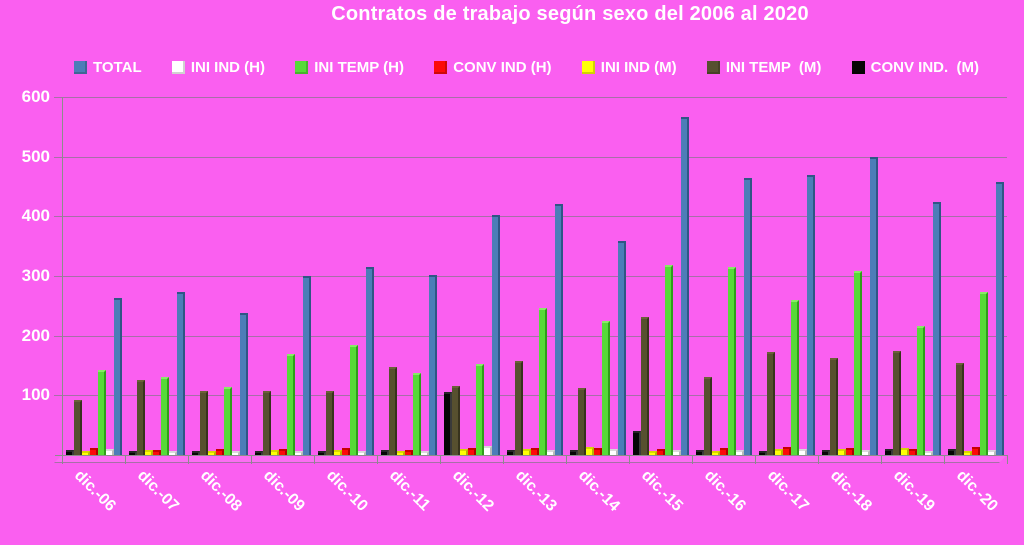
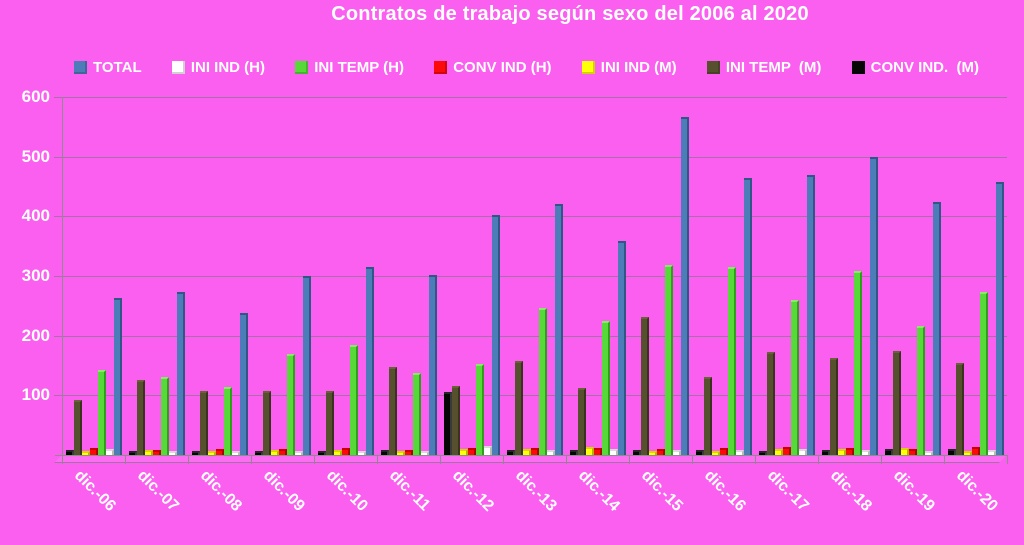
CONV IND. (M)/dic.-15: 40 -> 10
